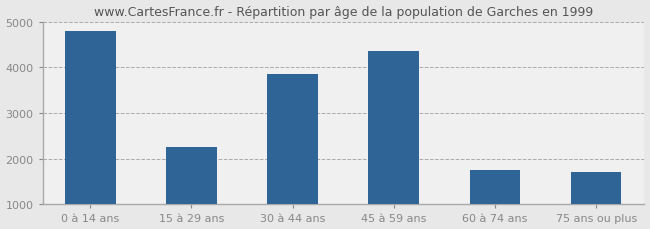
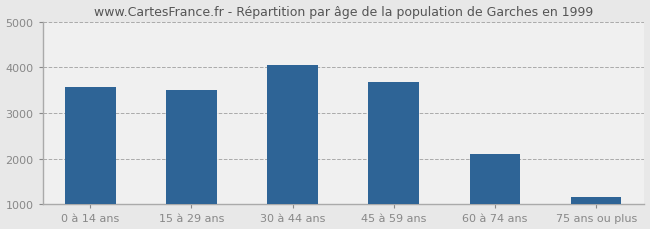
0 à 14 ans: 4800 -> 3570
15 à 29 ans: 2250 -> 3500
30 à 44 ans: 3850 -> 4050
45 à 59 ans: 4350 -> 3680
60 à 74 ans: 1750 -> 2100
75 ans ou plus: 1700 -> 1170
